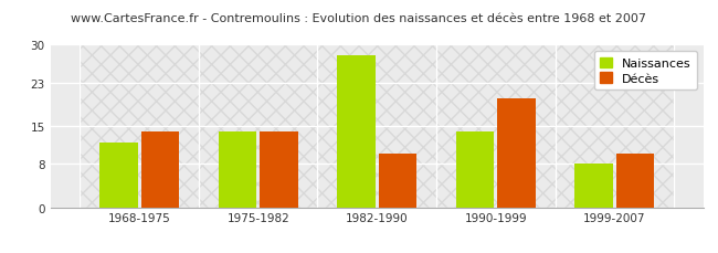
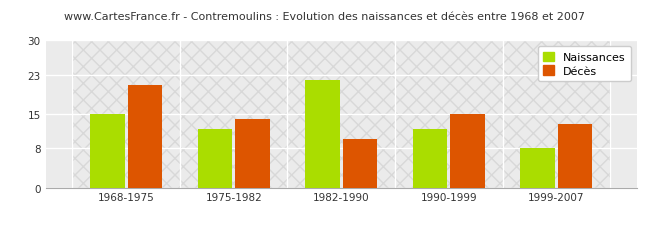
Naissances/1968-1975: 12 -> 15
Décès/1968-1975: 14 -> 21
Naissances/1975-1982: 14 -> 12
Naissances/1982-1990: 28 -> 22
Naissances/1990-1999: 14 -> 12
Décès/1990-1999: 20 -> 15
Décès/1999-2007: 10 -> 13
